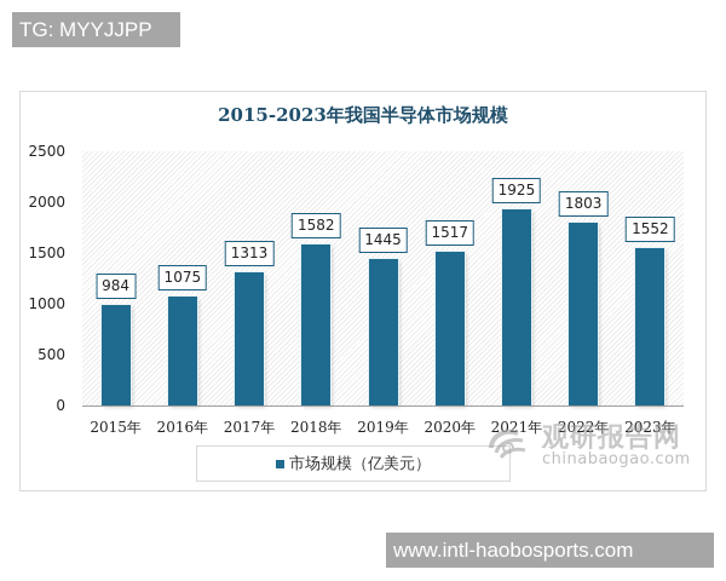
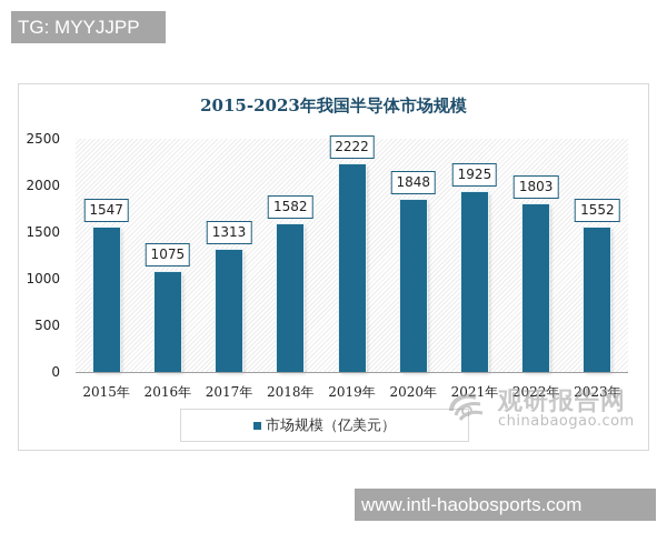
2015年: 984 -> 1547
2019年: 1445 -> 2222
2020年: 1517 -> 1848
